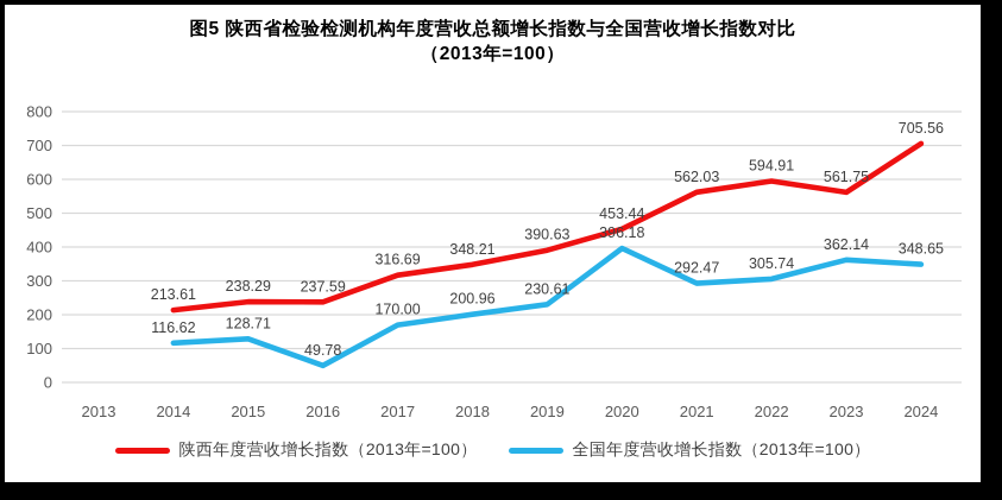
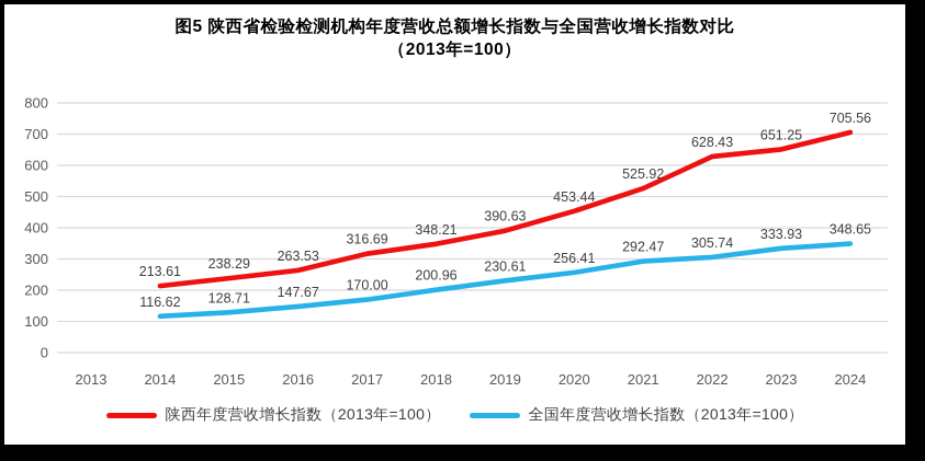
陕西年度营收增长指数（2013年=100）/2016: 237.59 -> 263.53
全国年度营收增长指数（2013年=100）/2016: 49.78 -> 147.67
全国年度营收增长指数（2013年=100）/2020: 396.18 -> 256.41
陕西年度营收增长指数（2013年=100）/2021: 562.03 -> 525.92
陕西年度营收增长指数（2013年=100）/2022: 594.91 -> 628.43
陕西年度营收增长指数（2013年=100）/2023: 561.75 -> 651.25
全国年度营收增长指数（2013年=100）/2023: 362.14 -> 333.93
